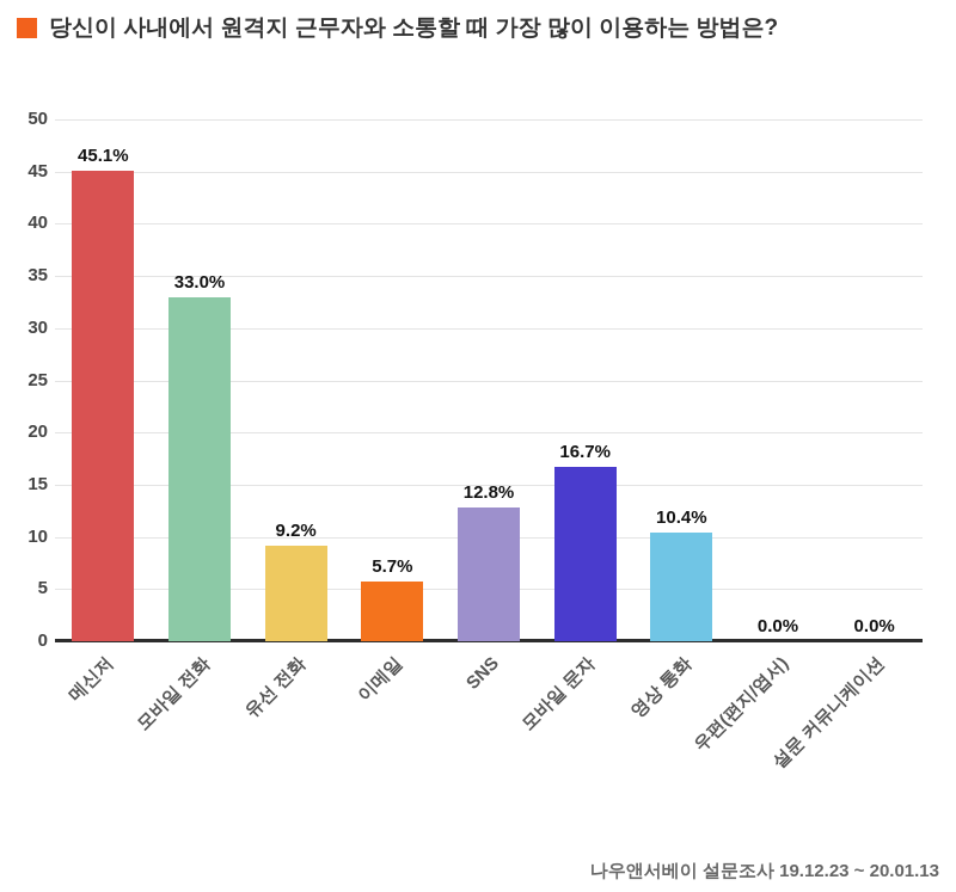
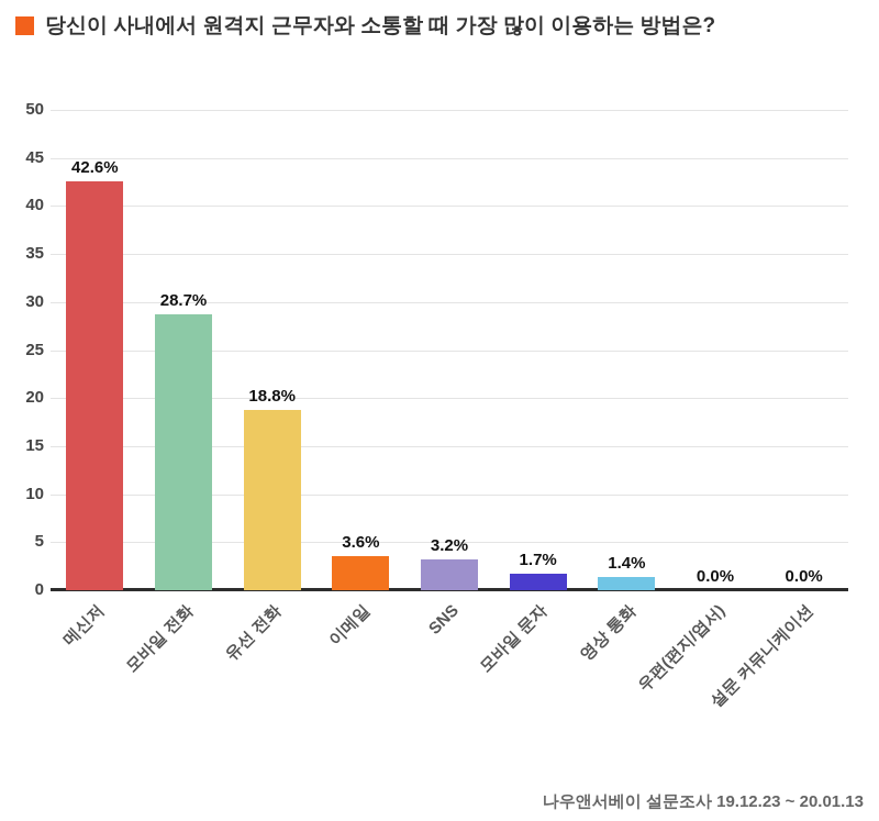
메신저: 45.1% -> 42.6%
모바일 전화: 33.0% -> 28.7%
유선 전화: 9.2% -> 18.8%
이메일: 5.7% -> 3.6%
SNS: 12.8% -> 3.2%
모바일 문자: 16.7% -> 1.7%
영상 통화: 10.4% -> 1.4%
